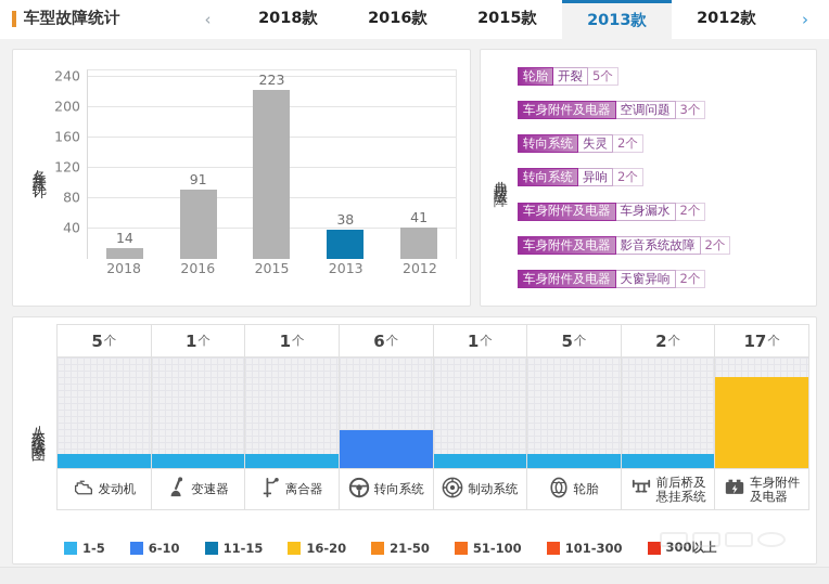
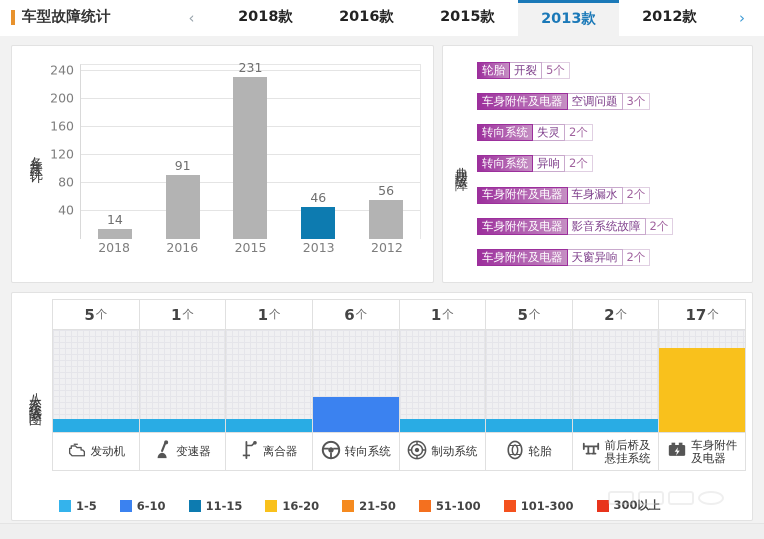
2015: 223 -> 231
2013: 38 -> 46
2012: 41 -> 56
